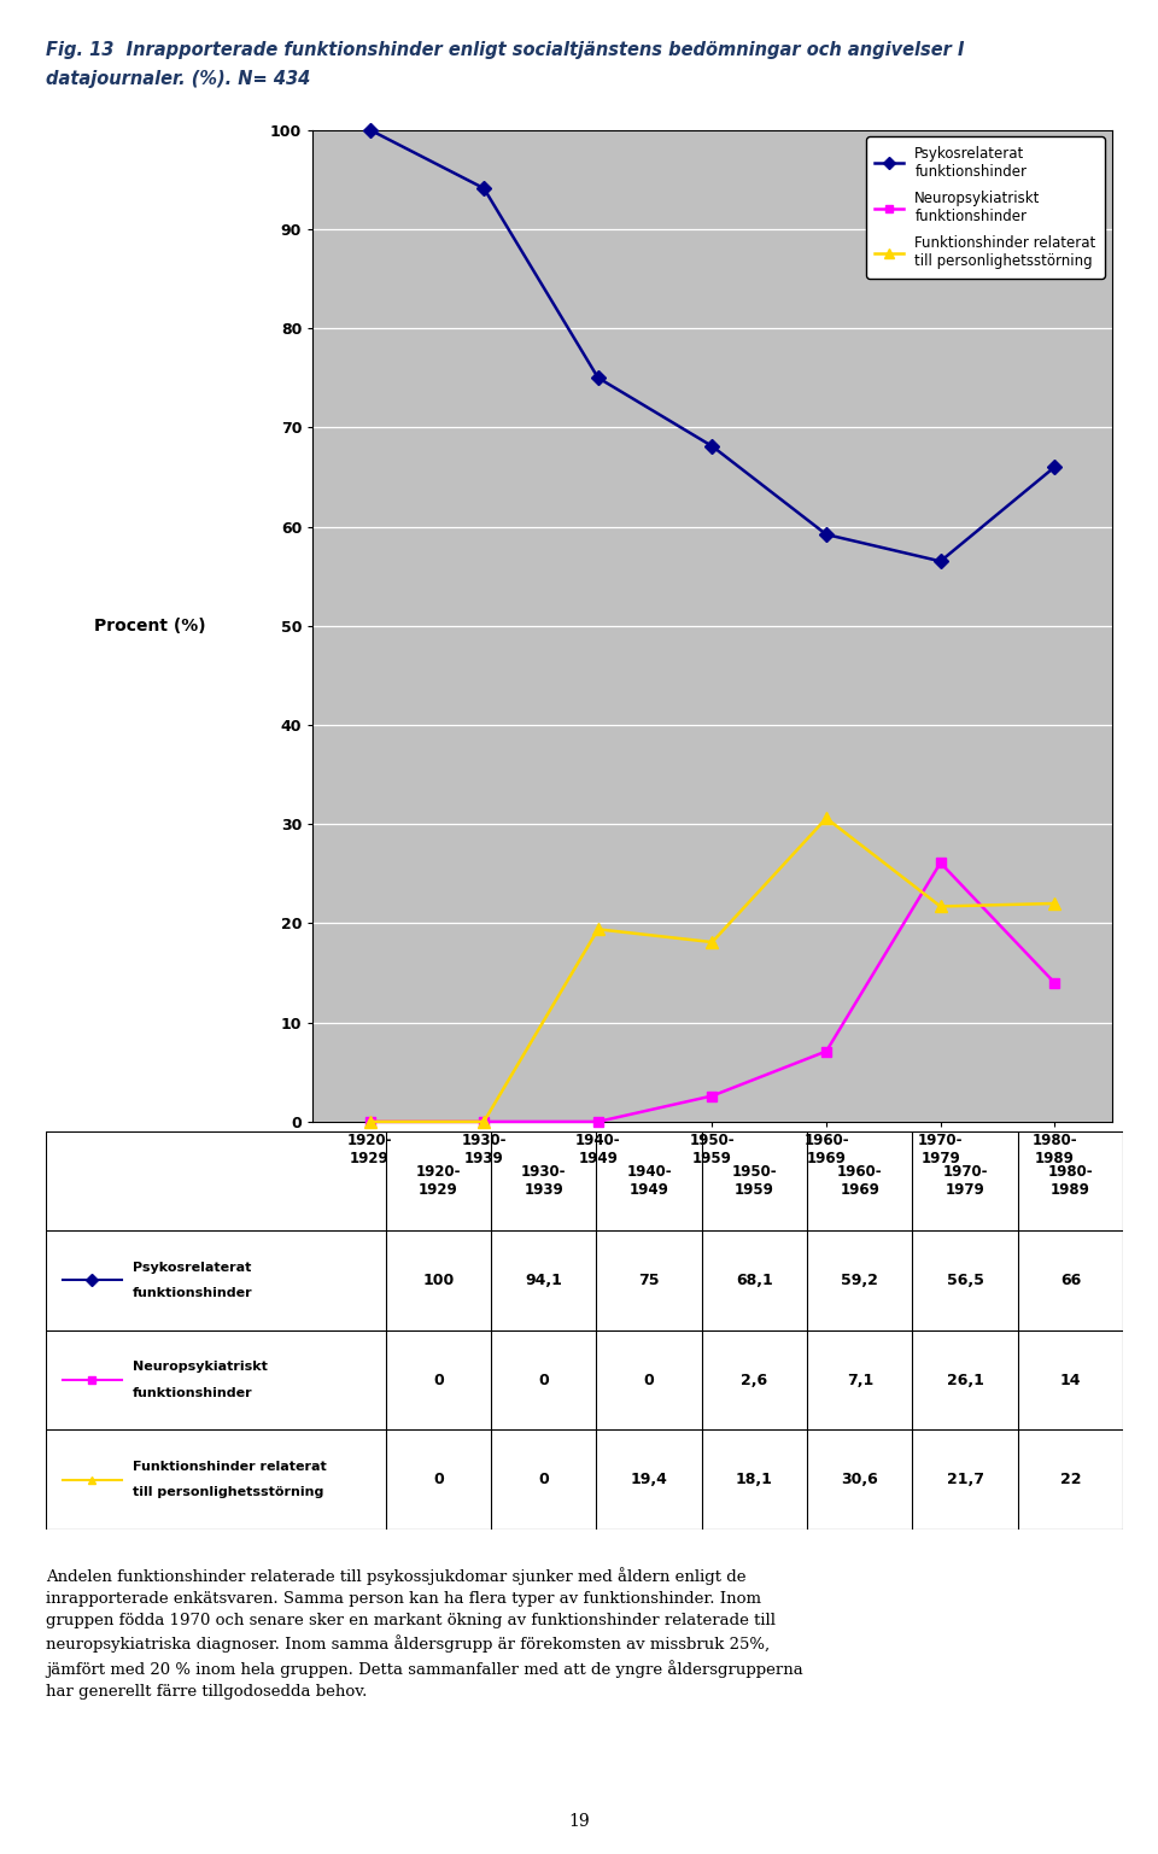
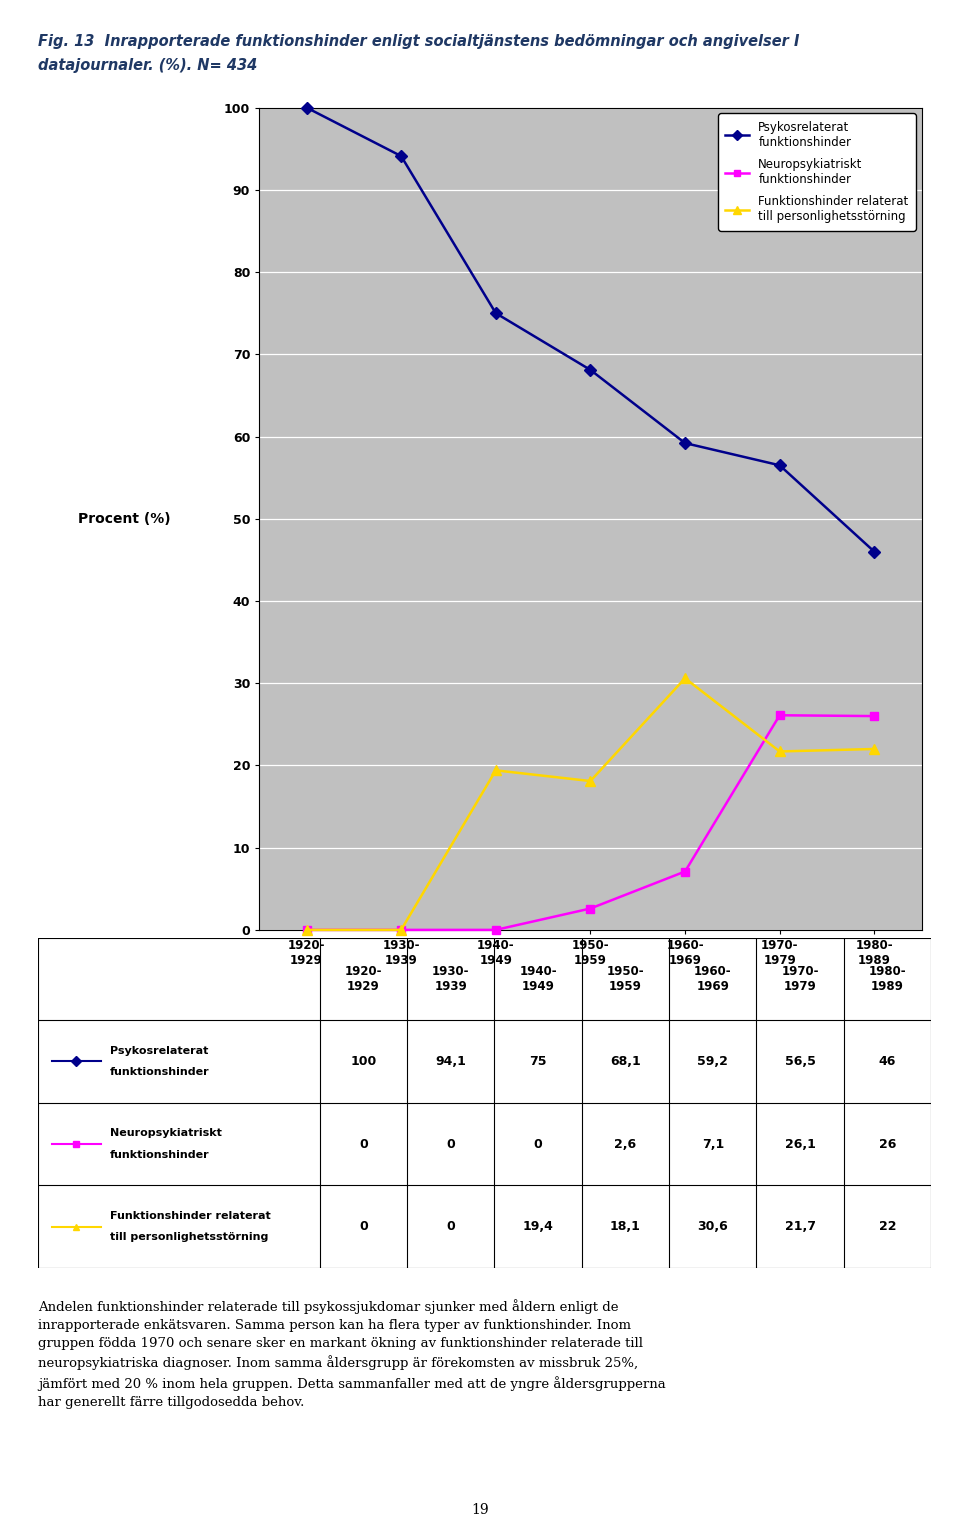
Psykosrelaterat funktionshinder/1980- 1989: 66 -> 46
Neuropsykiatriskt funktionshinder/1980- 1989: 14 -> 26
